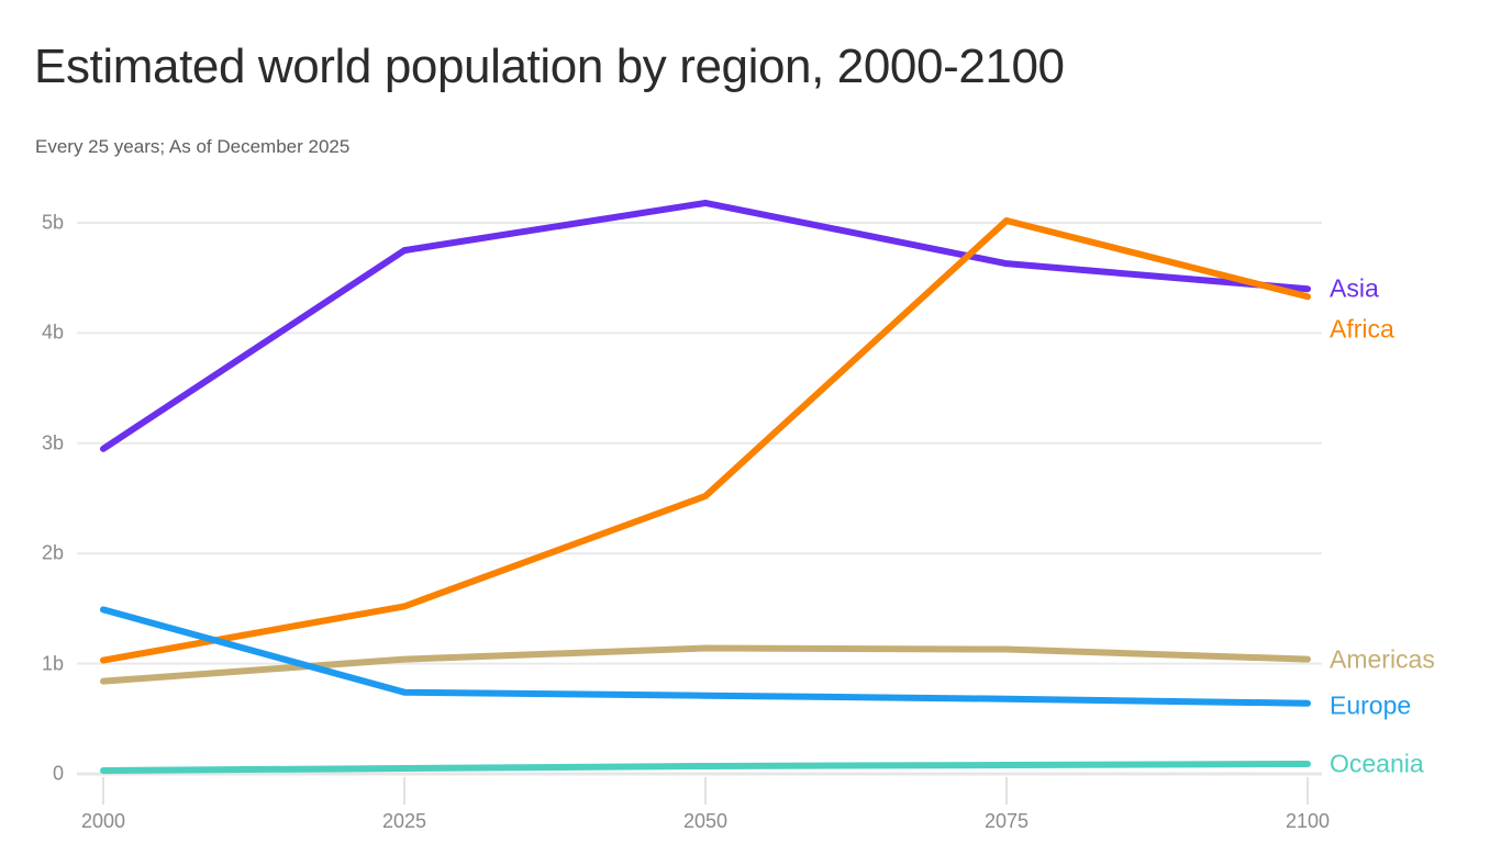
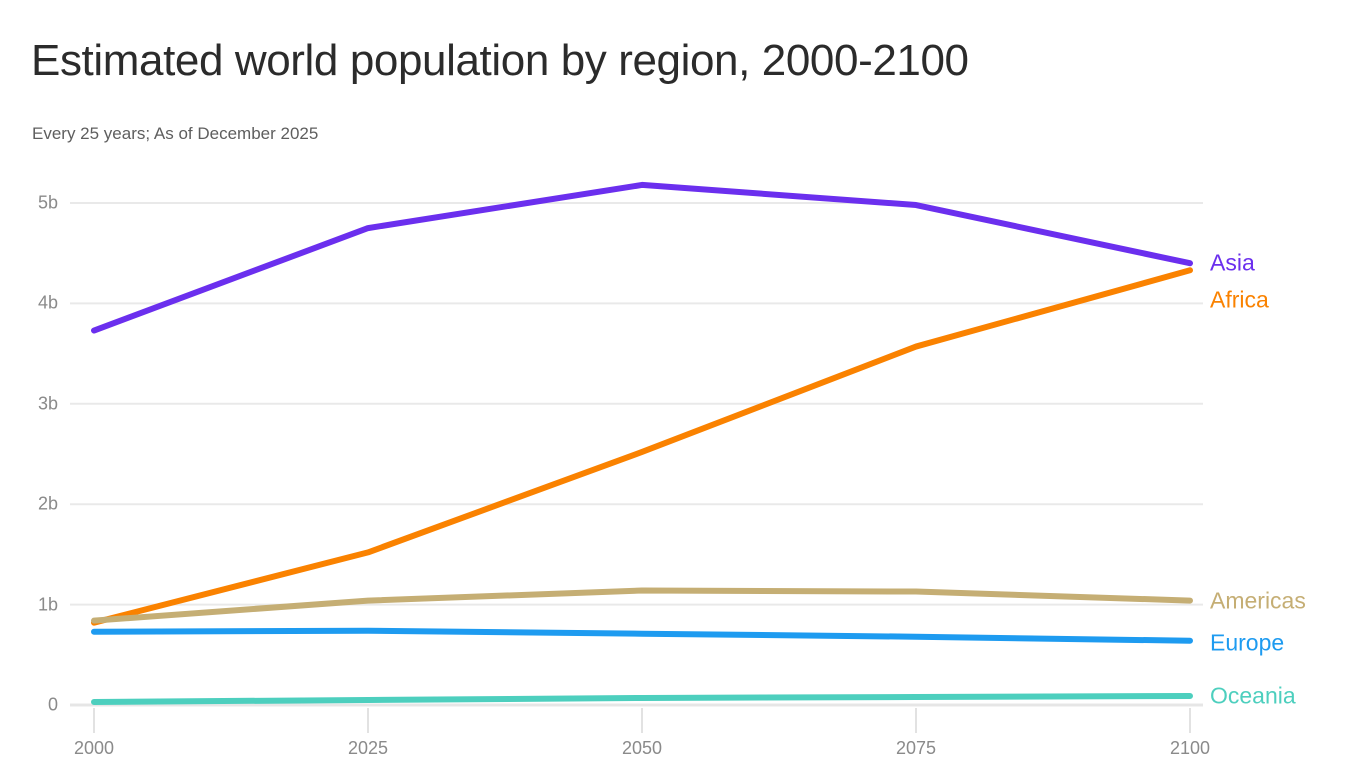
Asia/2000: 2.95b -> 3.73b
Africa/2000: 1.03b -> 0.82b
Europe/2000: 1.49b -> 0.73b
Asia/2075: 4.63b -> 4.98b
Africa/2075: 5.02b -> 3.57b
